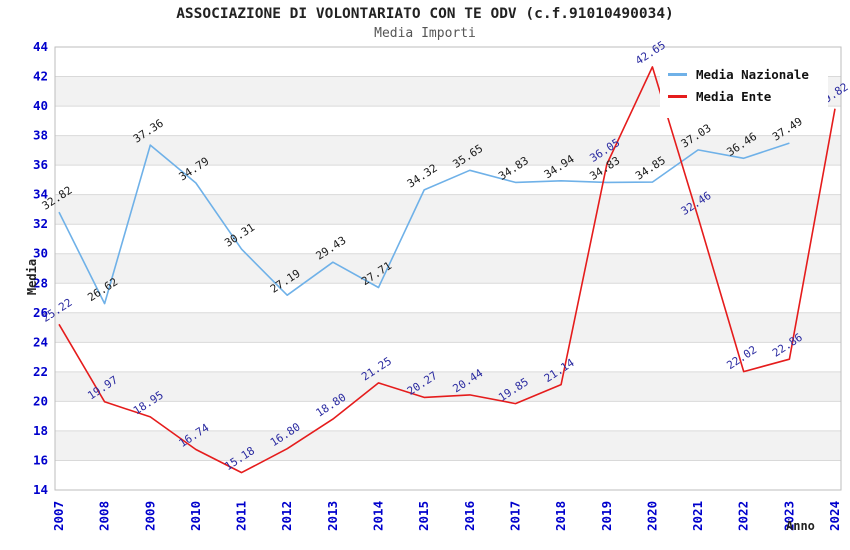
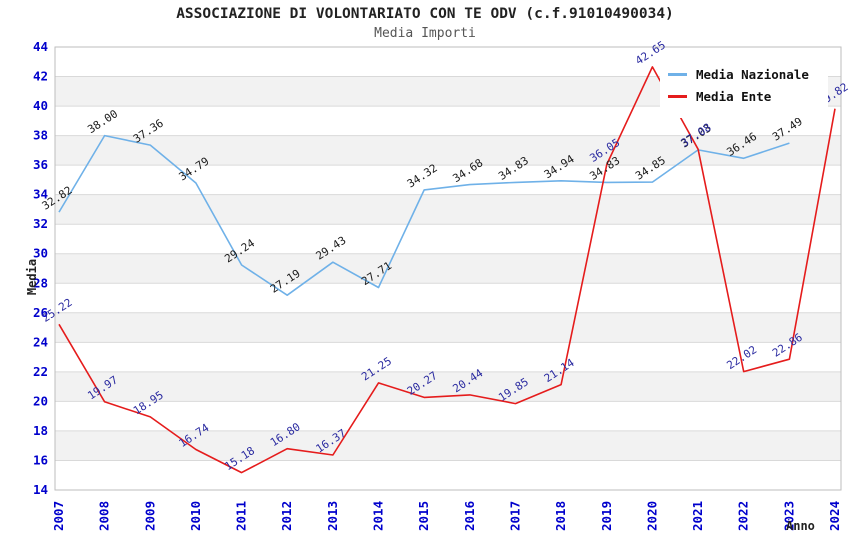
Media Nazionale/2008: 26.62 -> 38.00
Media Nazionale/2011: 30.31 -> 29.24
Media Ente/2013: 18.80 -> 16.37
Media Nazionale/2016: 35.65 -> 34.68
Media Ente/2021: 32.46 -> 37.08
